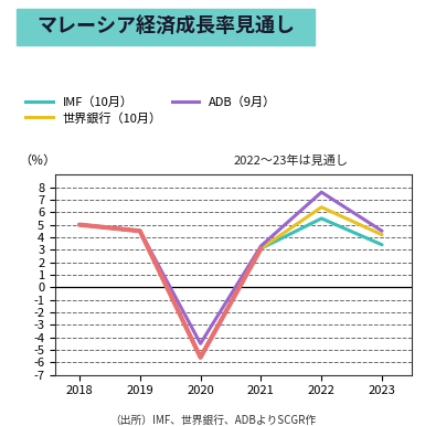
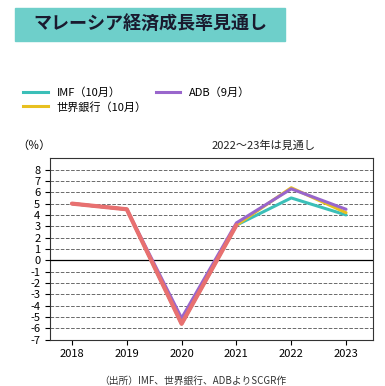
ADB（9月）/2020: -4.5 -> -5.1
ADB（9月）/2022: 7.6 -> 6.3
IMF（10月）/2023: 3.4 -> 4.0
